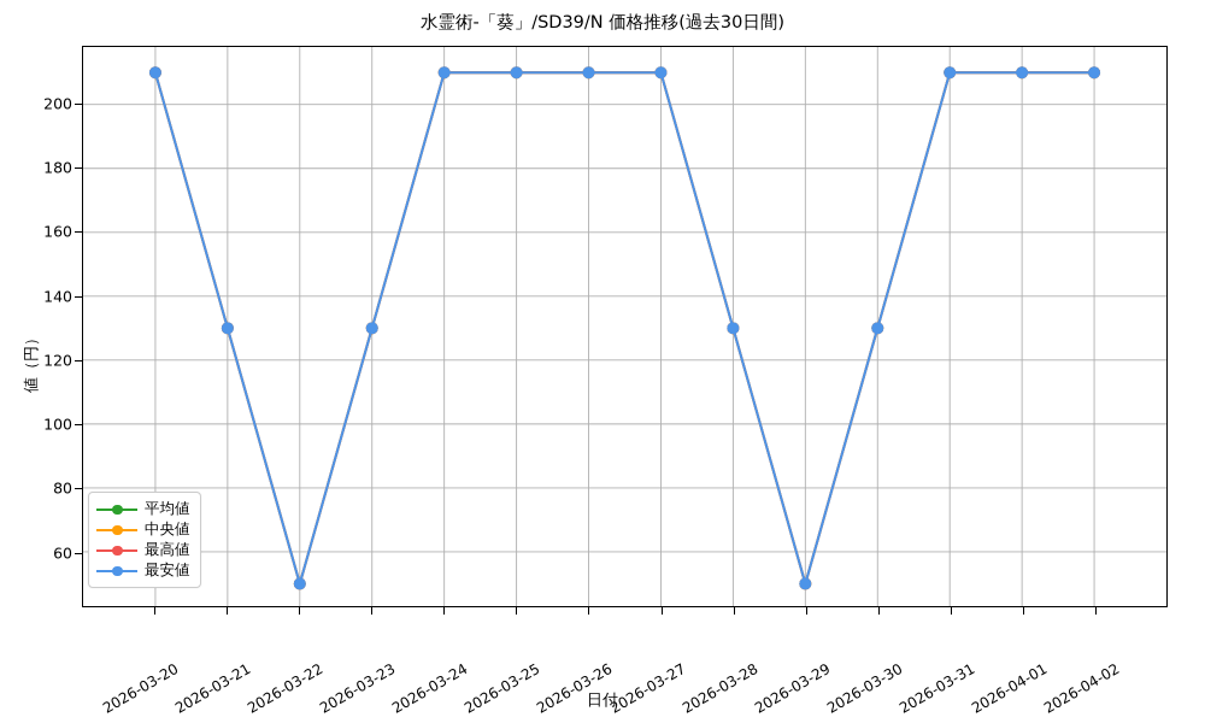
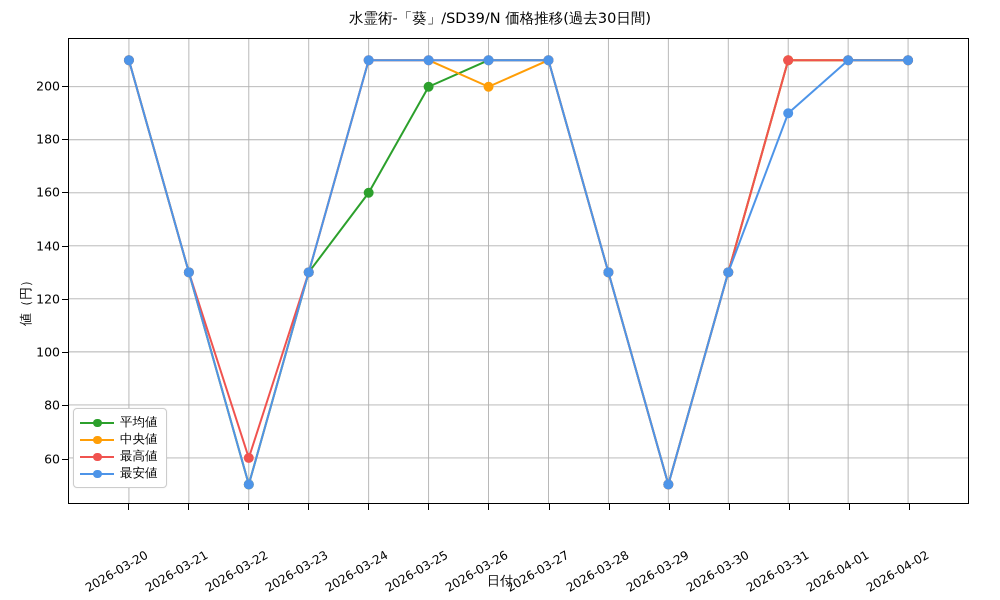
最高値/2026-03-22: 50 -> 60
平均値/2026-03-24: 210 -> 160
平均値/2026-03-25: 210 -> 200
中央値/2026-03-26: 210 -> 200
最安値/2026-03-31: 210 -> 190
